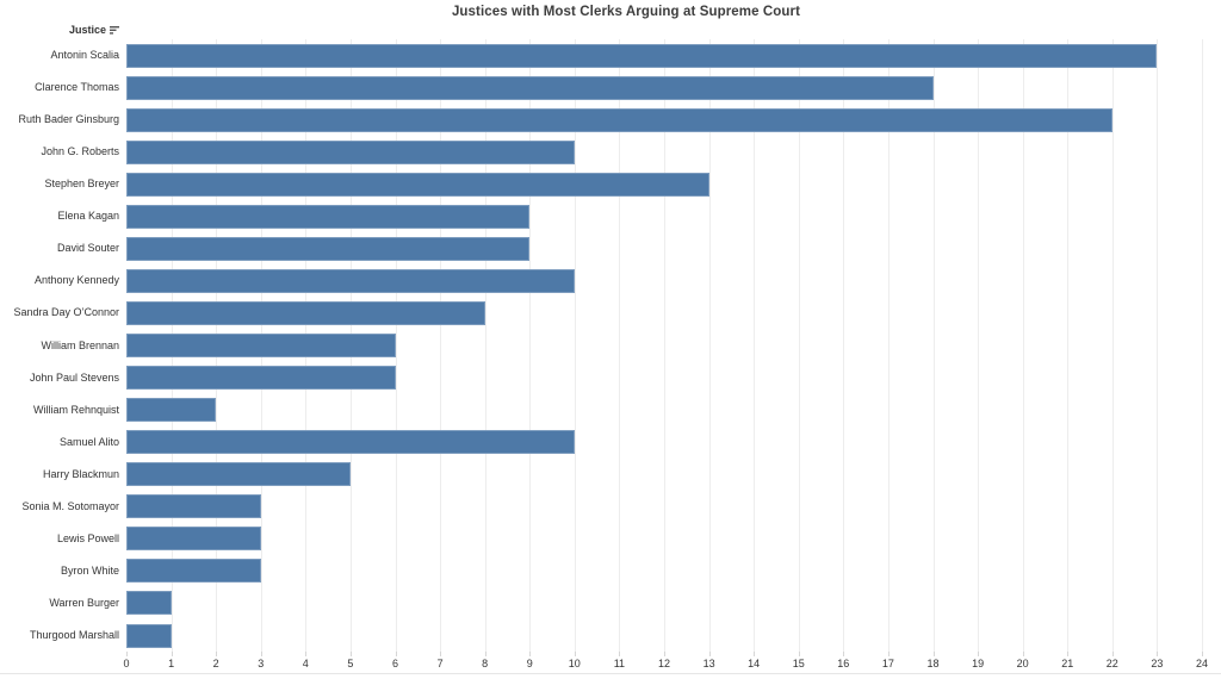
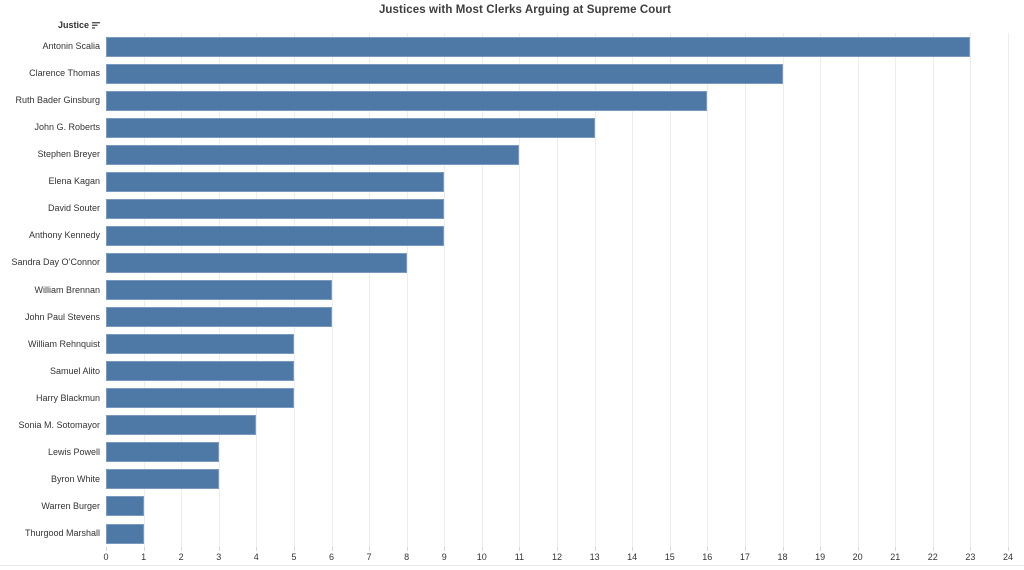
Ruth Bader Ginsburg: 22 -> 16
John G. Roberts: 10 -> 13
Stephen Breyer: 13 -> 11
Anthony Kennedy: 10 -> 9
William Rehnquist: 2 -> 5
Samuel Alito: 10 -> 5
Sonia M. Sotomayor: 3 -> 4
